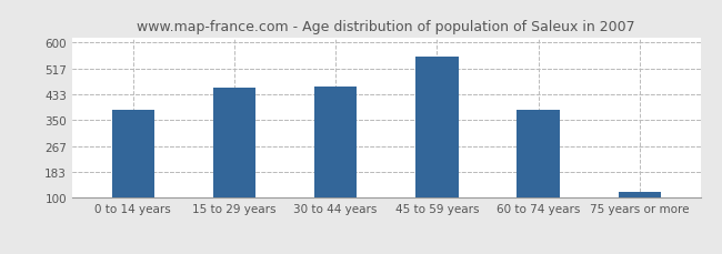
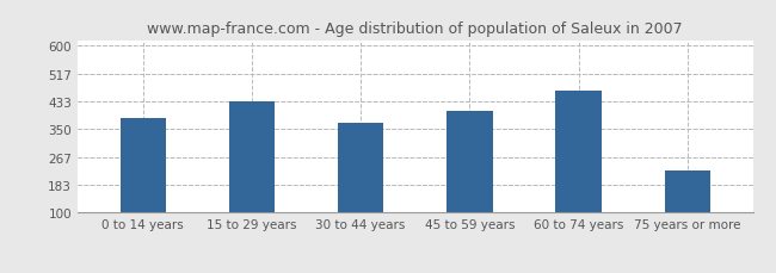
15 to 29 years: 453 -> 435
30 to 44 years: 457 -> 370
45 to 59 years: 553 -> 405
60 to 74 years: 383 -> 465
75 years or more: 118 -> 225
